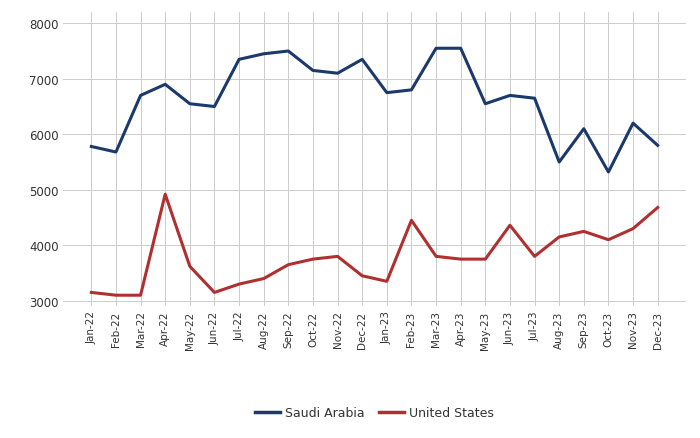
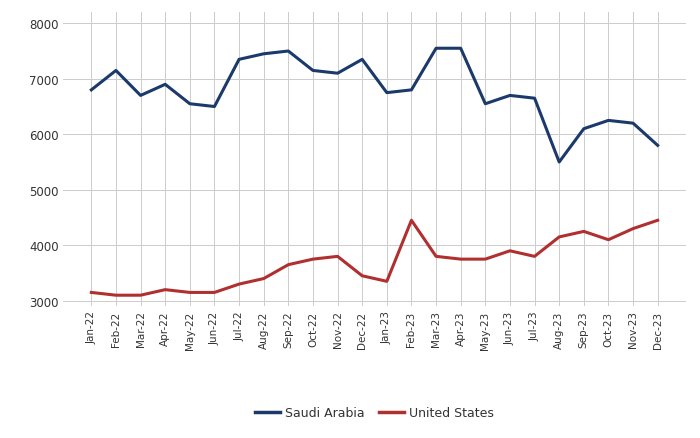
Saudi Arabia/Jan-22: 5780 -> 6800
Saudi Arabia/Feb-22: 5680 -> 7150
United States/Apr-22: 4920 -> 3200
United States/May-22: 3620 -> 3150
United States/Jun-23: 4360 -> 3900
Saudi Arabia/Oct-23: 5320 -> 6250
United States/Dec-23: 4680 -> 4450
